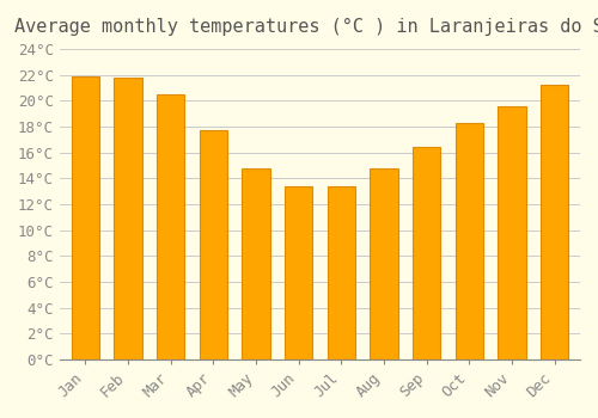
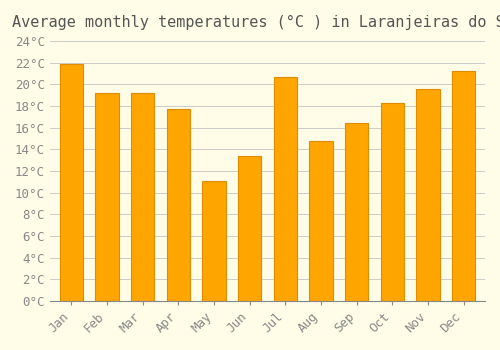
Feb: 21.8°C -> 19.2°C
Mar: 20.5°C -> 19.2°C
May: 14.8°C -> 11.1°C
Jul: 13.4°C -> 20.7°C
